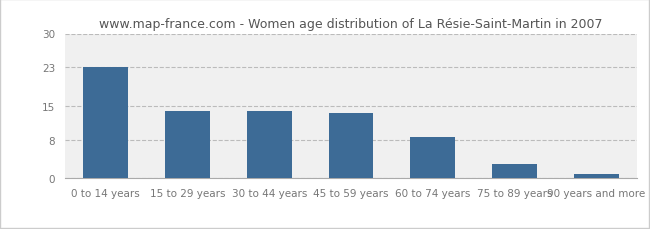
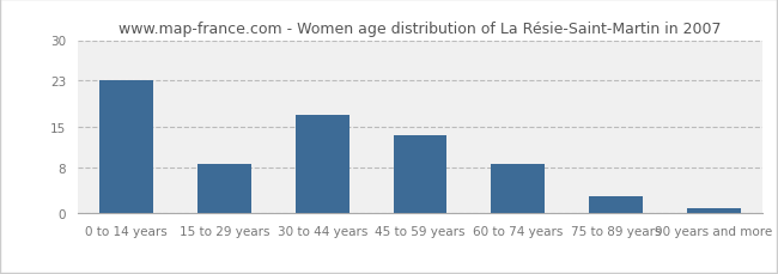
15 to 29 years: 14.0 -> 8.5
30 to 44 years: 14.0 -> 17.0
